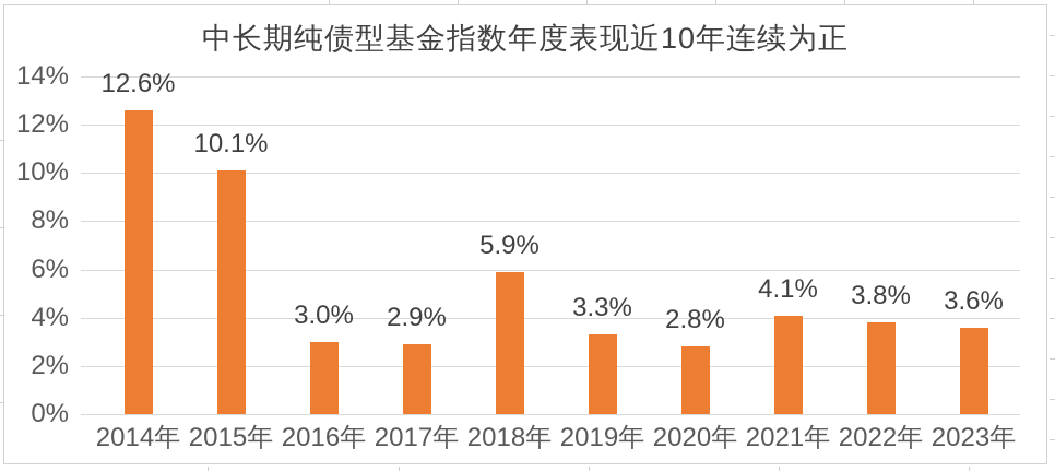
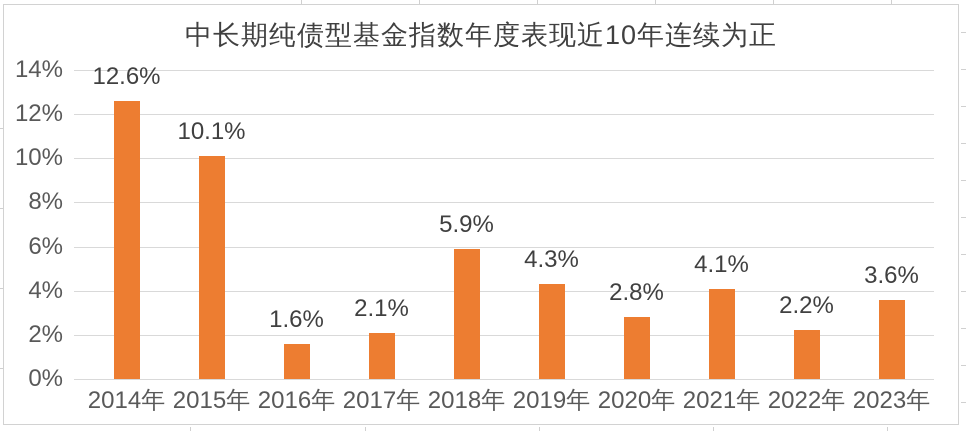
2016年: 3.0% -> 1.6%
2017年: 2.9% -> 2.1%
2019年: 3.3% -> 4.3%
2022年: 3.8% -> 2.2%
